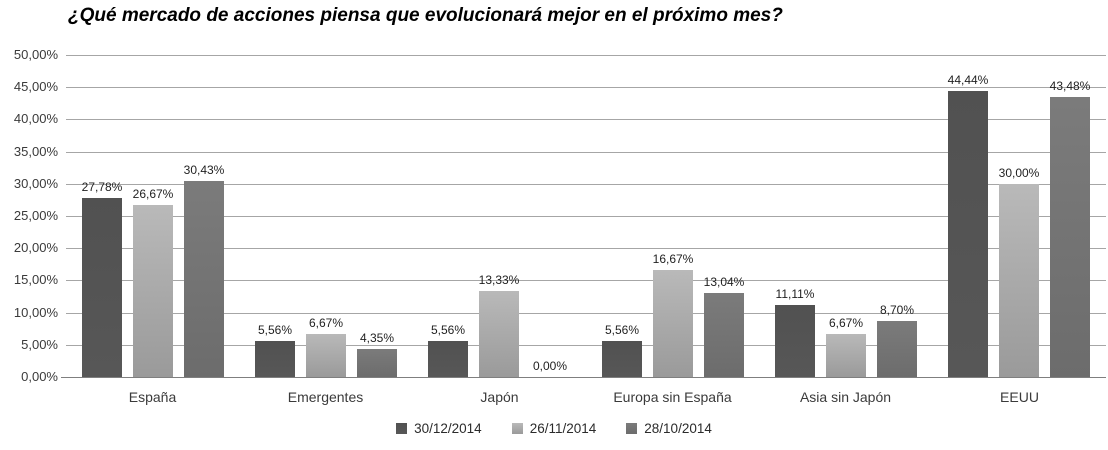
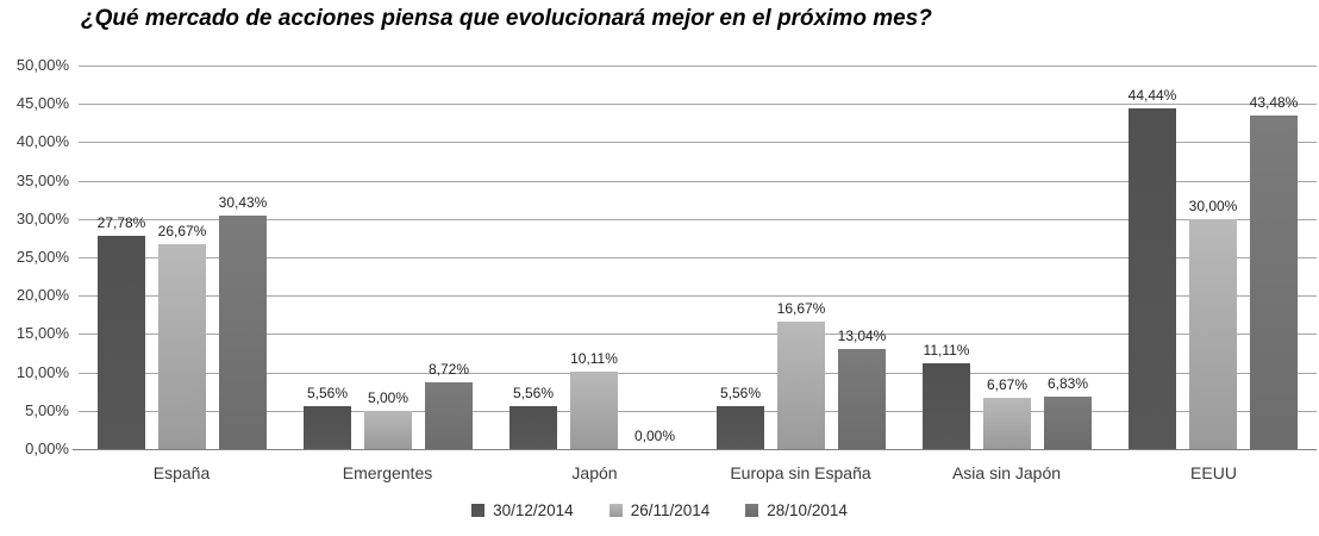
26/11/2014/Emergentes: 6,67% -> 5,00%
28/10/2014/Emergentes: 4,35% -> 8,72%
26/11/2014/Japón: 13,33% -> 10,11%
28/10/2014/Asia sin Japón: 8,70% -> 6,83%
